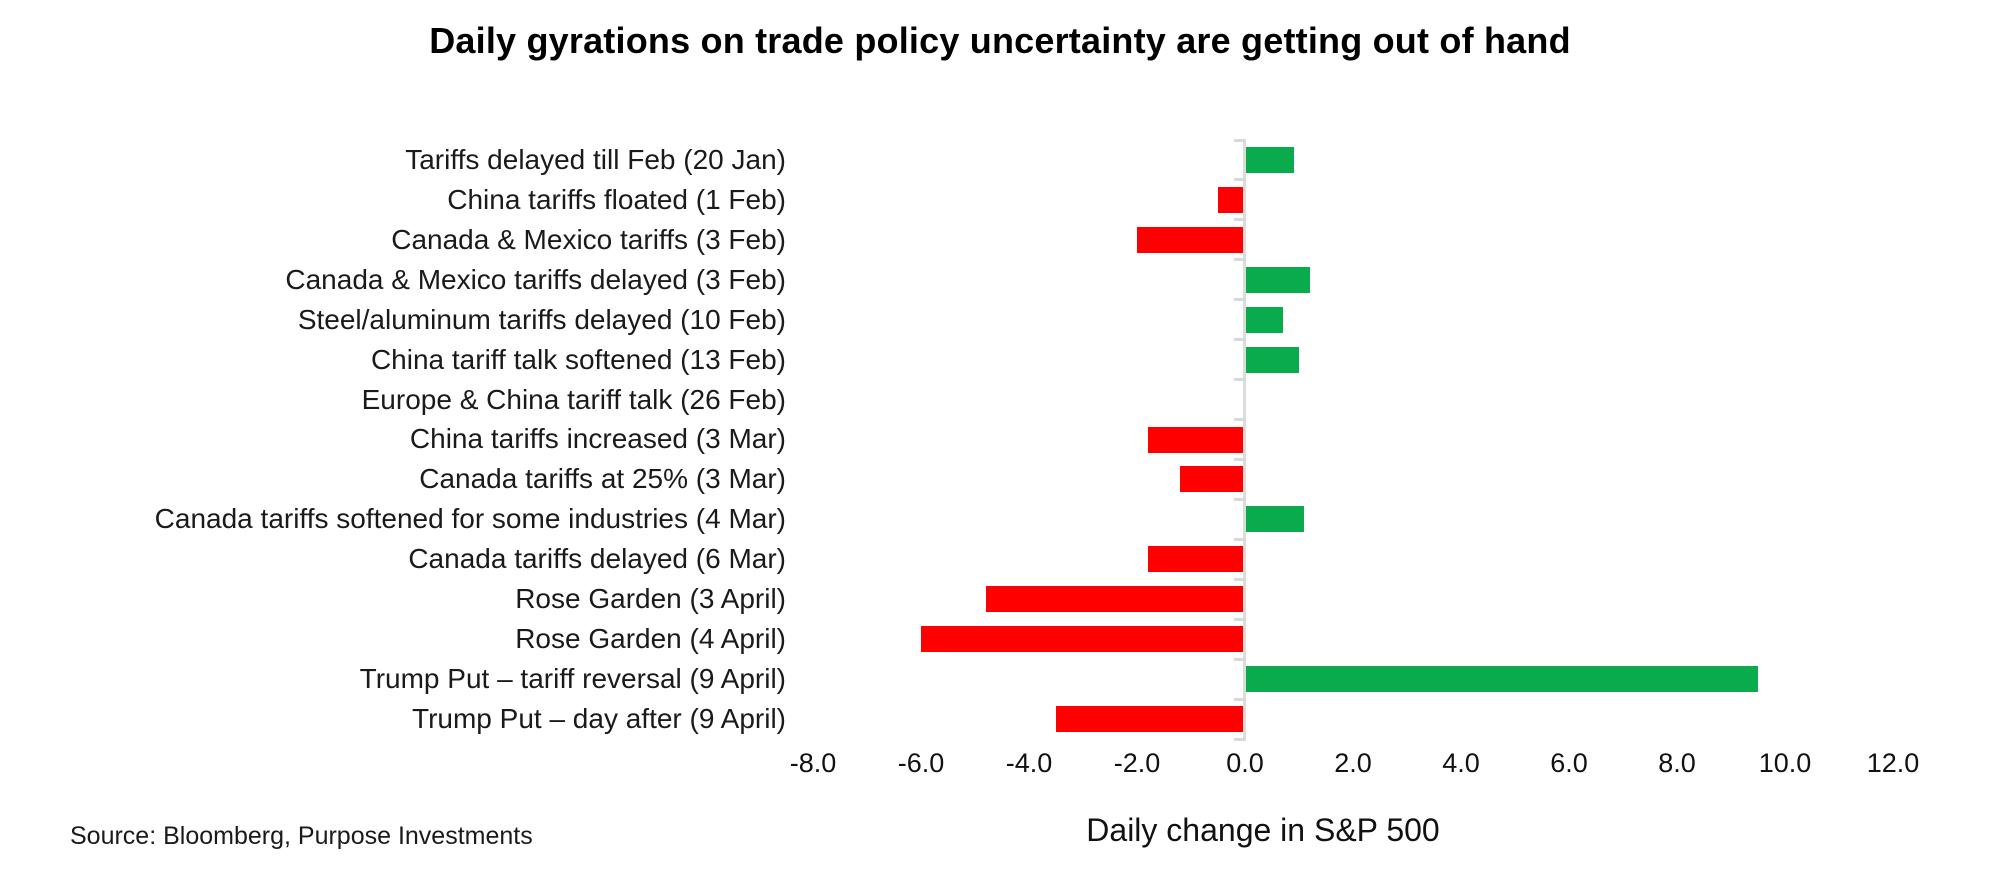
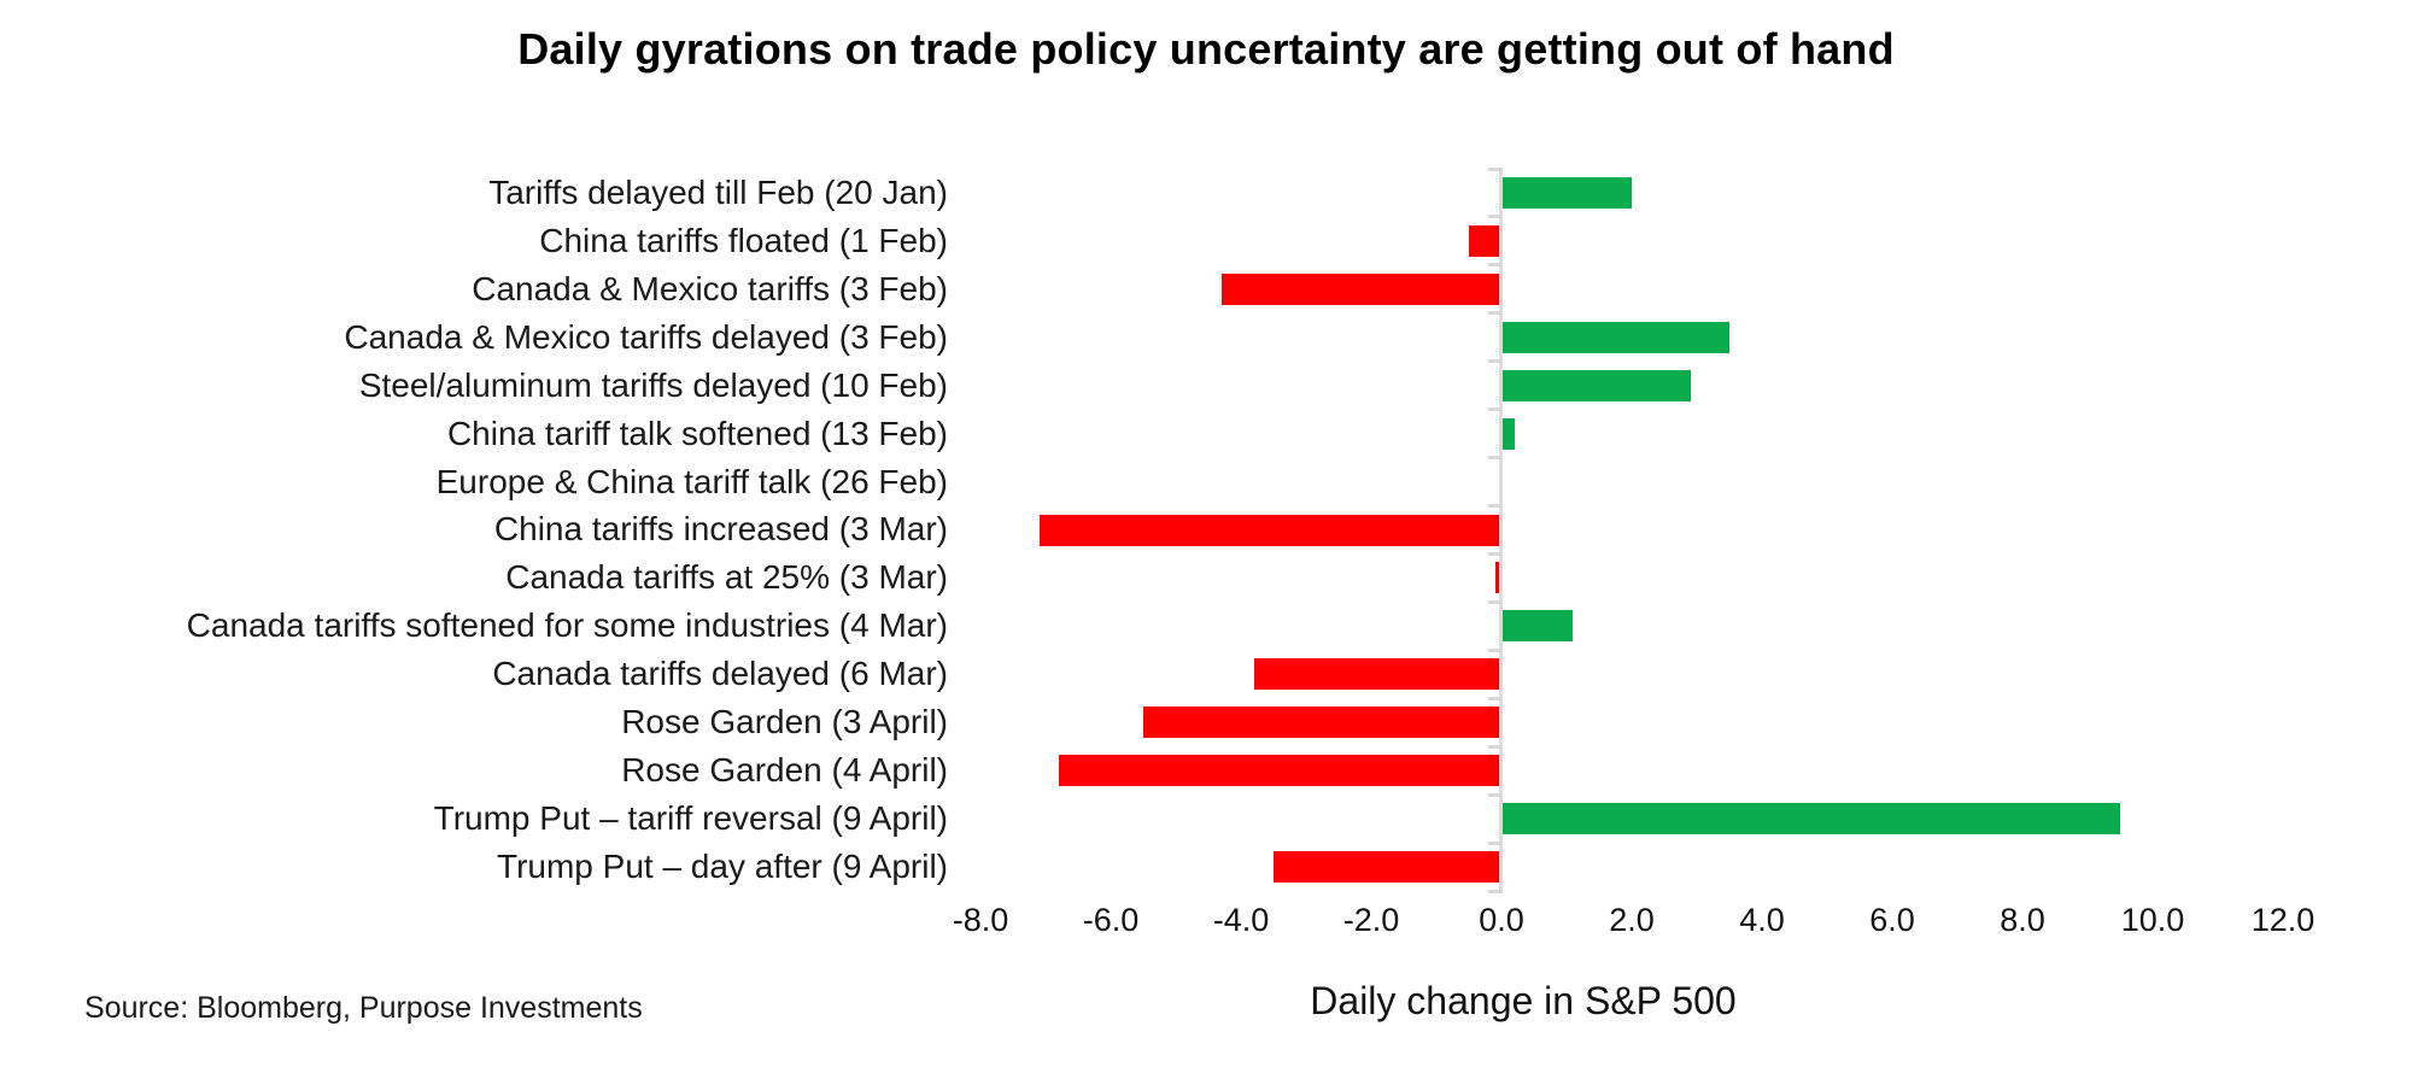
Tariffs delayed till Feb (20 Jan): 0.9 -> 2.0
Canada & Mexico tariffs (3 Feb): -2.0 -> -4.3
Canada & Mexico tariffs delayed (3 Feb): 1.2 -> 3.5
Steel/aluminum tariffs delayed (10 Feb): 0.7 -> 2.9
China tariff talk softened (13 Feb): 1.0 -> 0.2
China tariffs increased (3 Mar): -1.8 -> -7.1
Canada tariffs at 25% (3 Mar): -1.2 -> -0.1
Canada tariffs delayed (6 Mar): -1.8 -> -3.8
Rose Garden (3 April): -4.8 -> -5.5
Rose Garden (4 April): -6.0 -> -6.8
